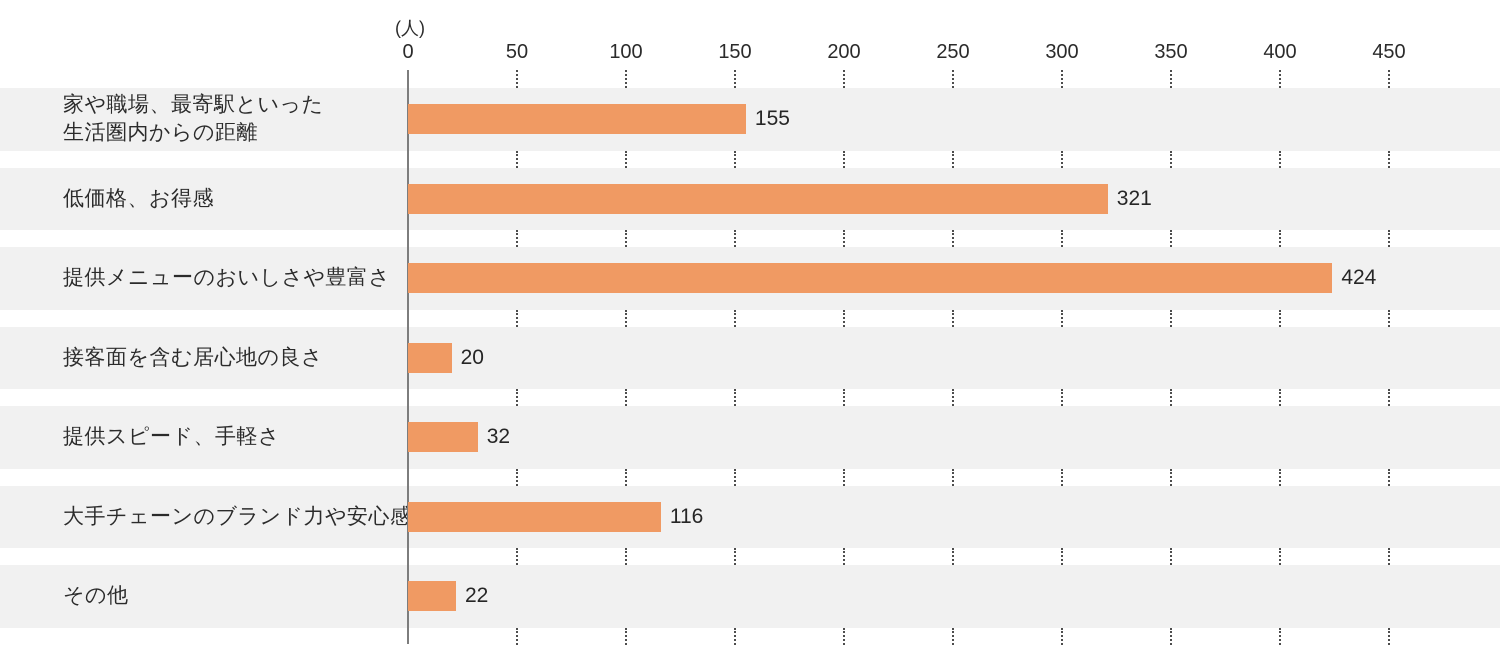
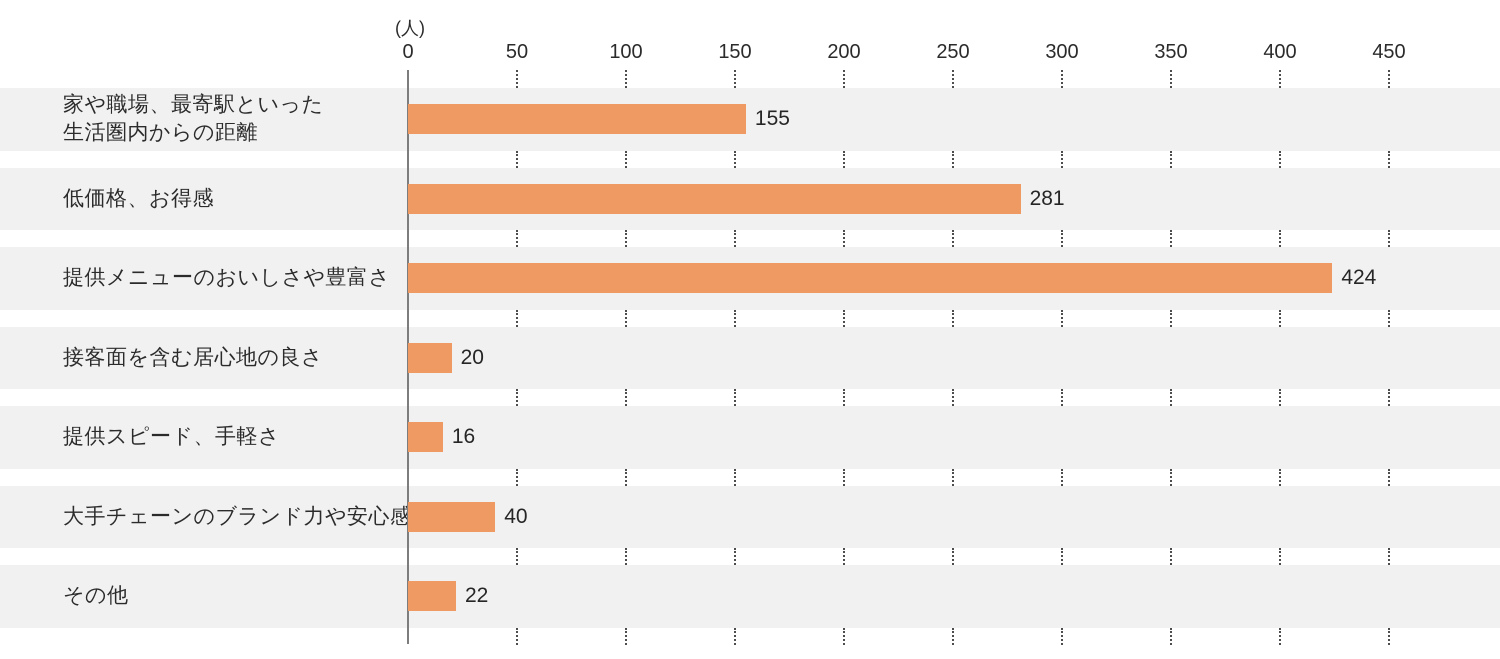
低価格、お得感: 321 -> 281
提供スピード、手軽さ: 32 -> 16
大手チェーンのブランド力や安心感: 116 -> 40
